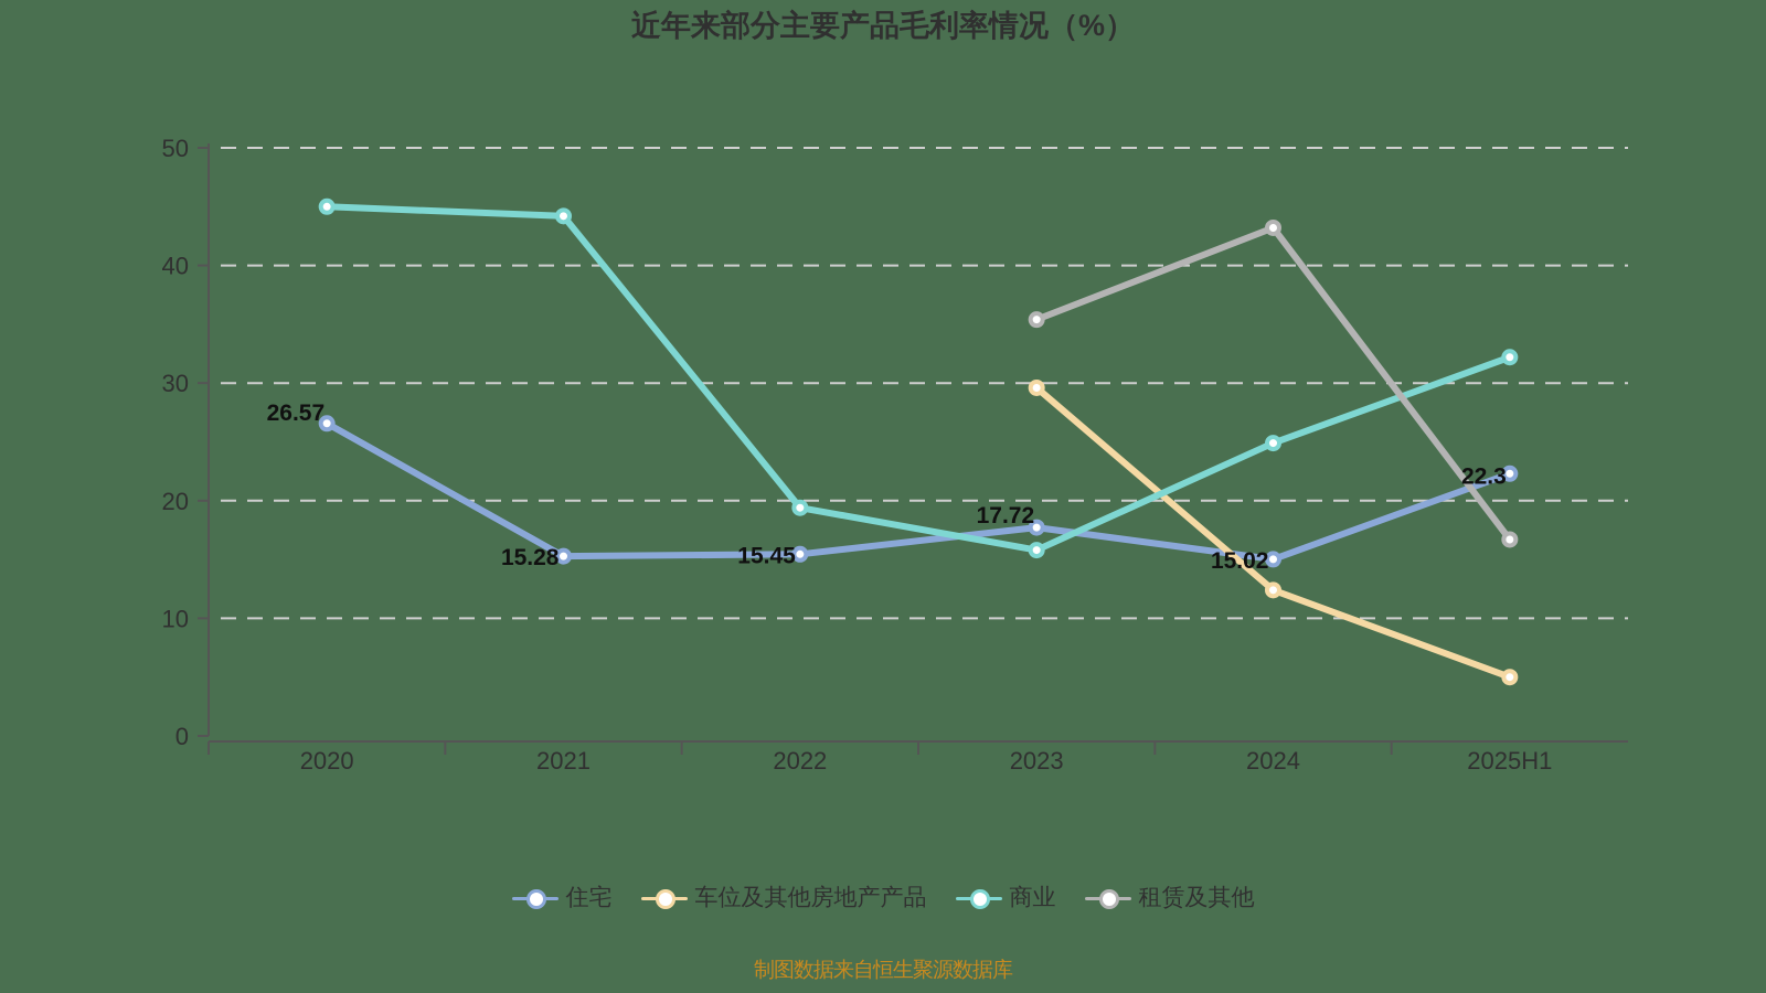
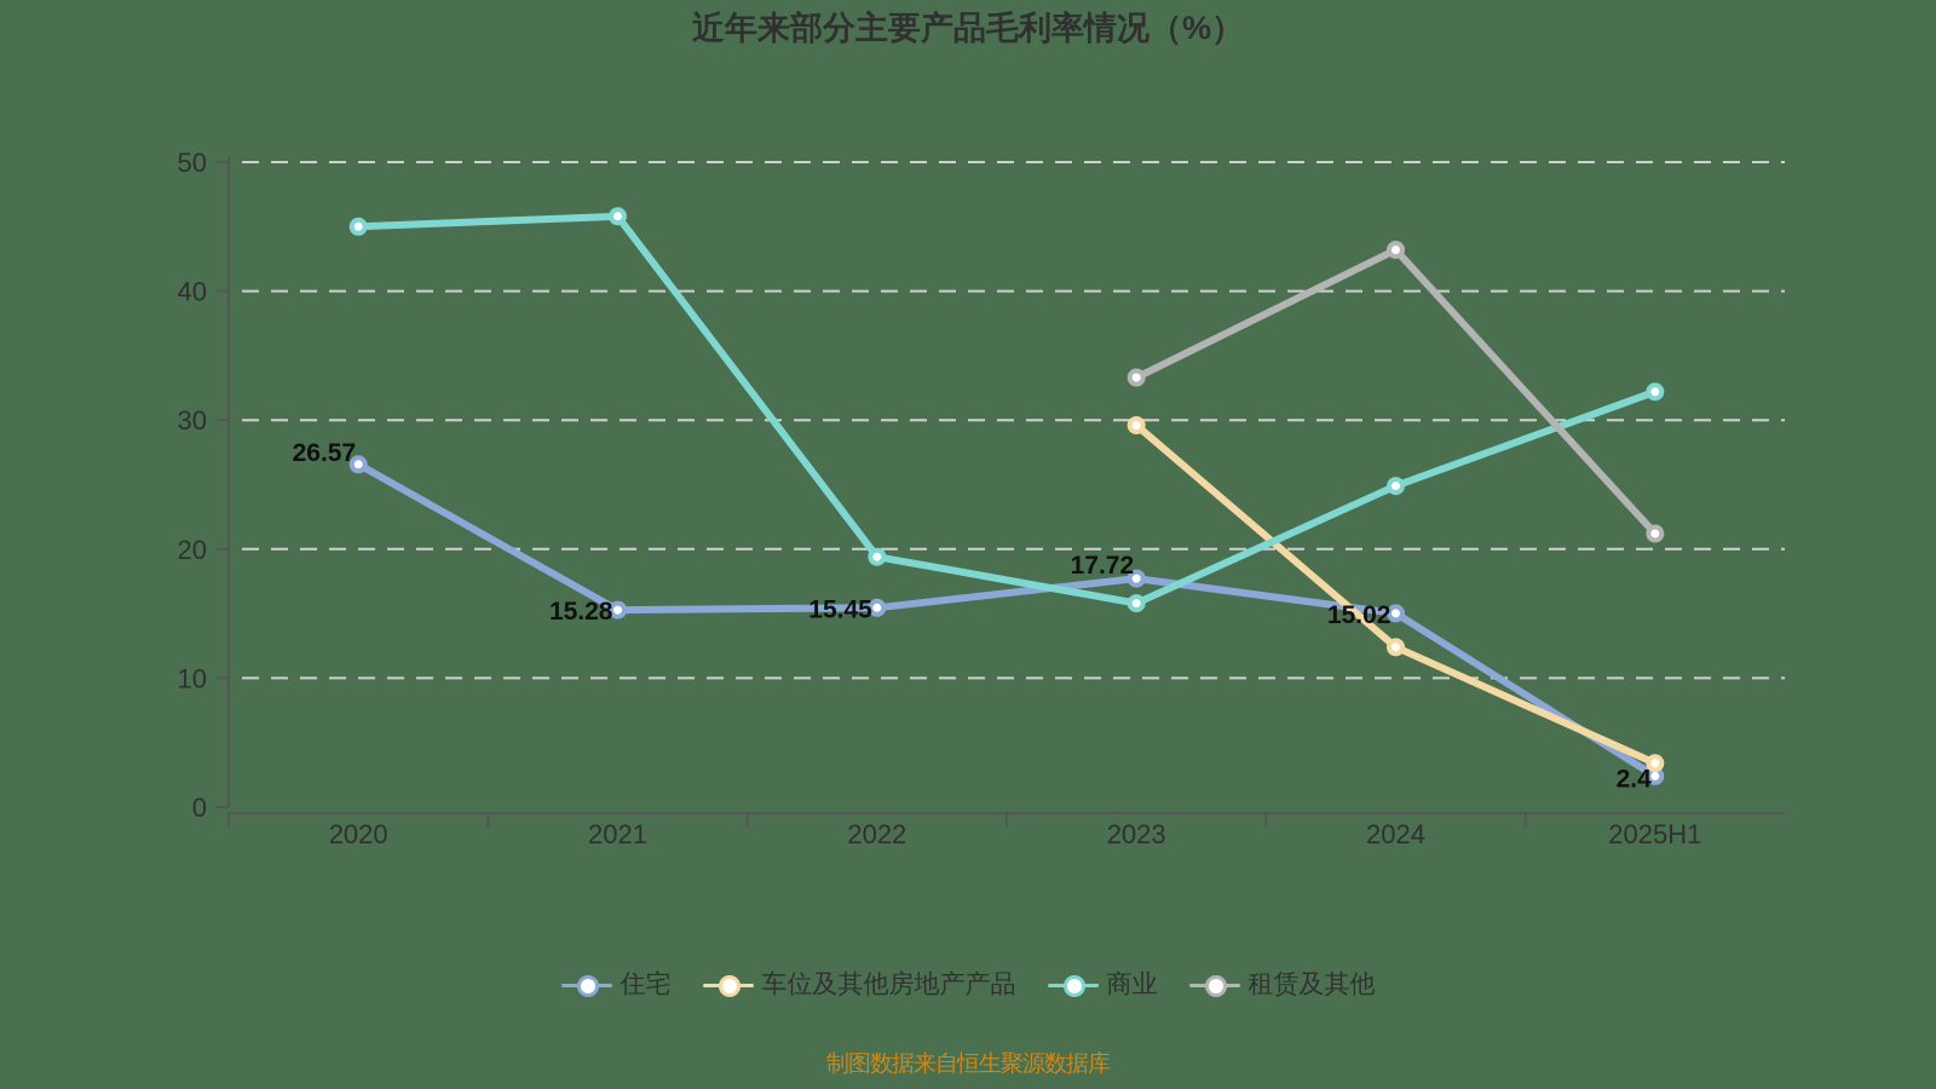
商业/2021: 44.2 -> 45.8
租赁及其他/2023: 35.4 -> 33.3
住宅/2025H1: 22.3 -> 2.4
车位及其他房地产产品/2025H1: 5.0 -> 3.4
租赁及其他/2025H1: 16.7 -> 21.2
